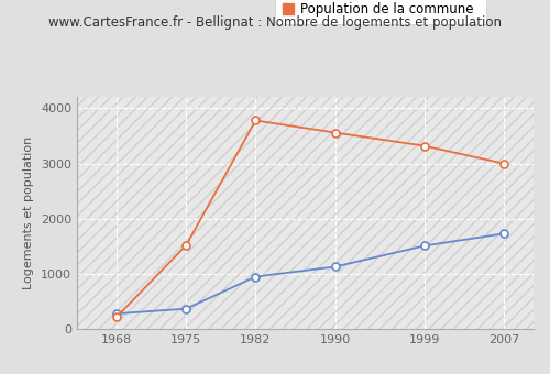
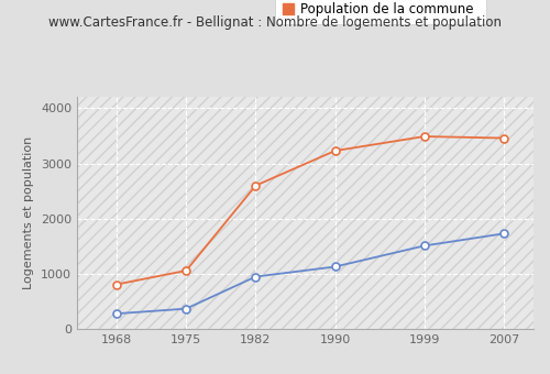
Population de la commune/1968: 220 -> 810
Population de la commune/1975: 1520 -> 1060
Population de la commune/1982: 3780 -> 2600
Population de la commune/1990: 3560 -> 3230
Population de la commune/1999: 3320 -> 3490
Population de la commune/2007: 3000 -> 3460
